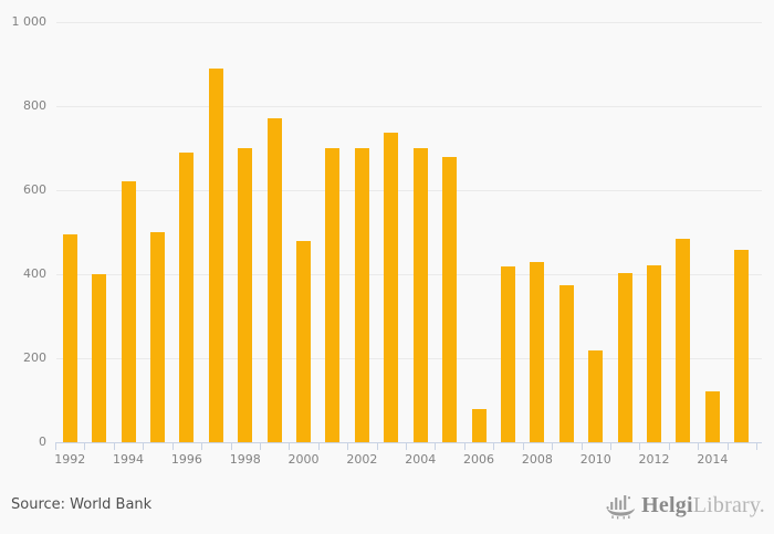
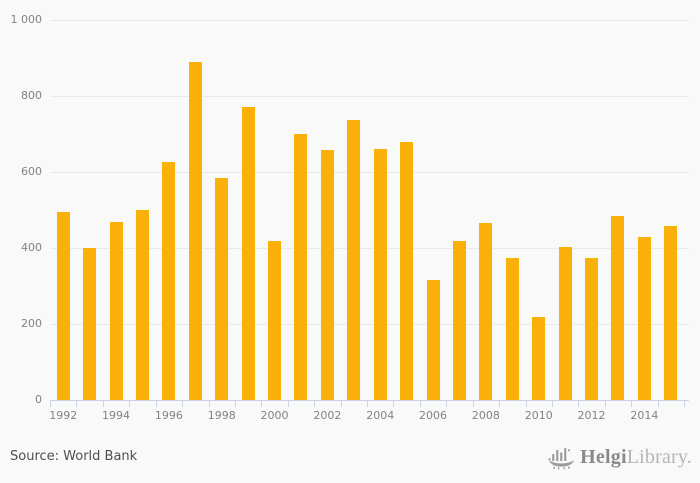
1994: 620 -> 470
1996: 690 -> 620
1998: 700 -> 580
2000: 480 -> 420
2002: 700 -> 660
2004: 700 -> 660
2006: 80 -> 320
2008: 430 -> 460
2012: 420 -> 370
2014: 120 -> 430
